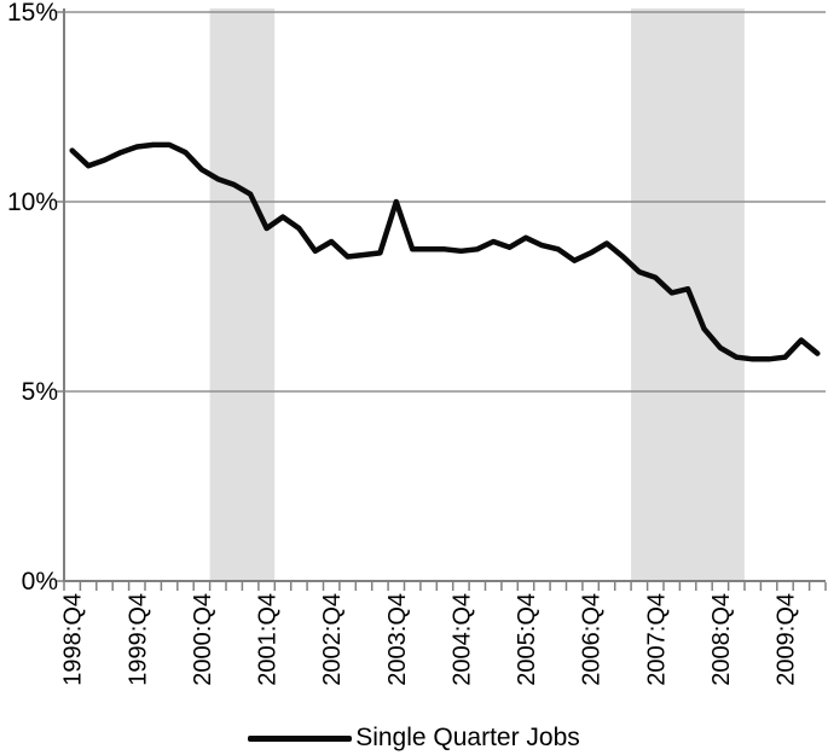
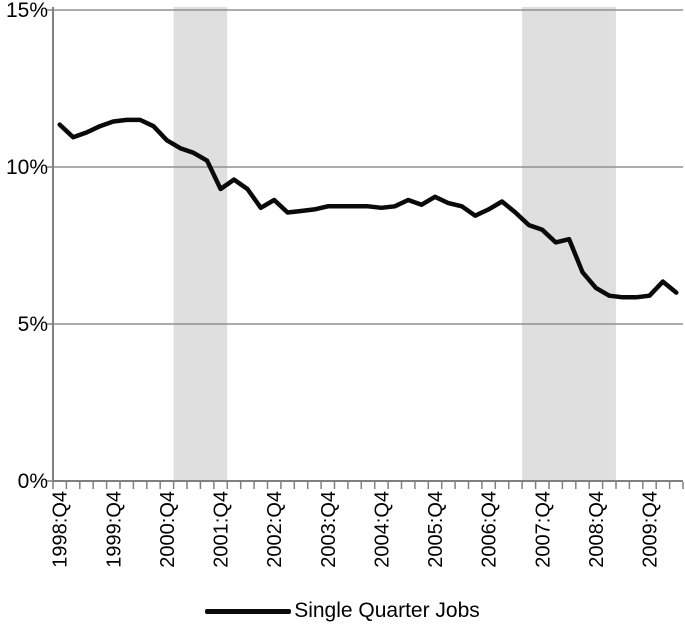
2003:Q4: 10.0% -> 8.8%
